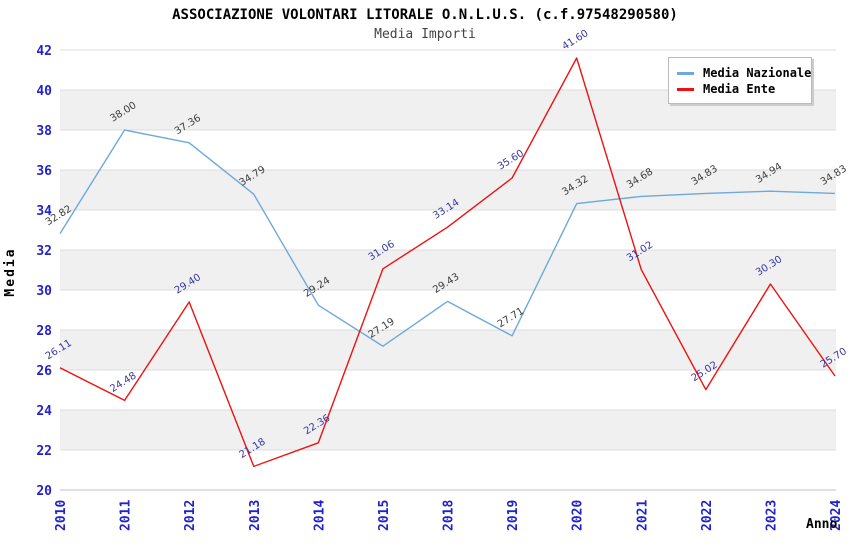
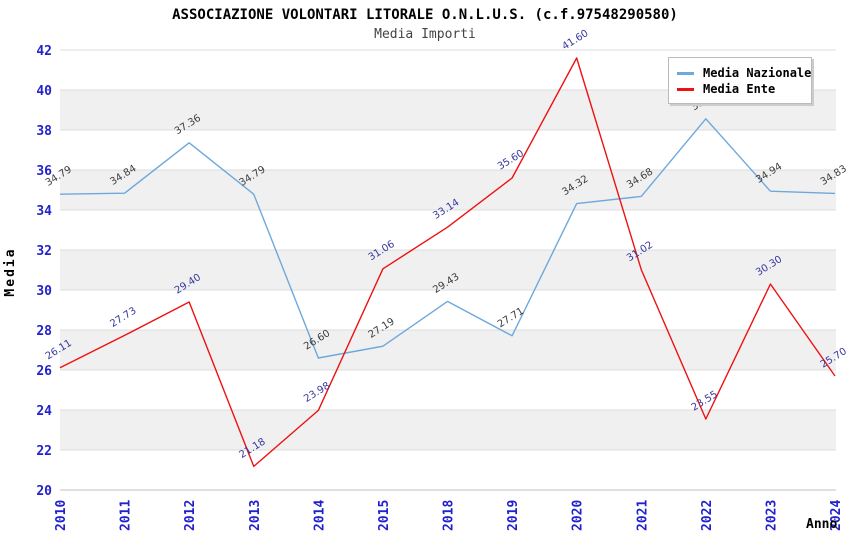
Media Nazionale/2010: 32.82 -> 34.79
Media Nazionale/2011: 38.00 -> 34.84
Media Ente/2011: 24.48 -> 27.73
Media Nazionale/2014: 29.24 -> 26.60
Media Ente/2014: 22.36 -> 23.98
Media Nazionale/2022: 34.83 -> 38.56
Media Ente/2022: 25.02 -> 23.55
